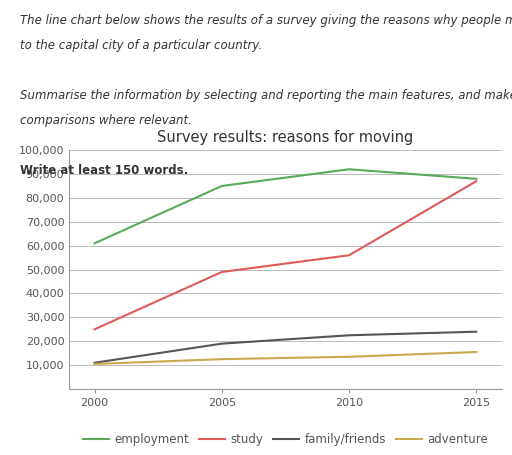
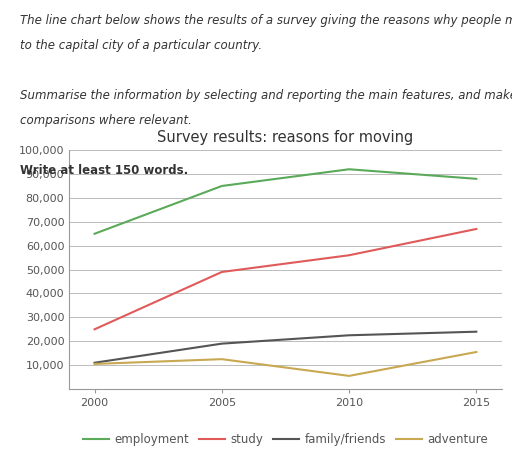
employment/2000: 61,000 -> 65,000
adventure/2010: 13,500 -> 5,500
study/2015: 87,000 -> 67,000
